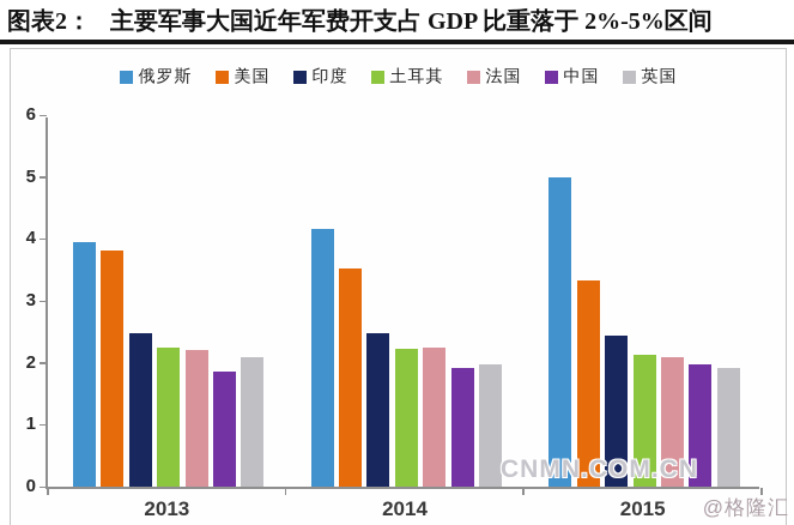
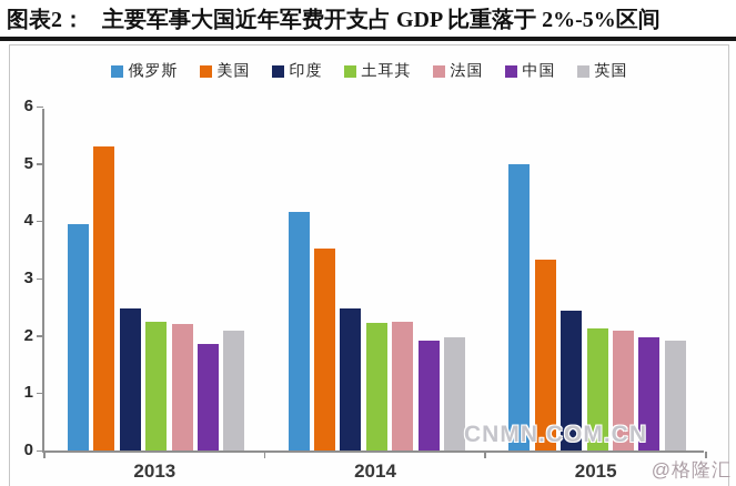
美国/2013: 3.8 -> 5.3
